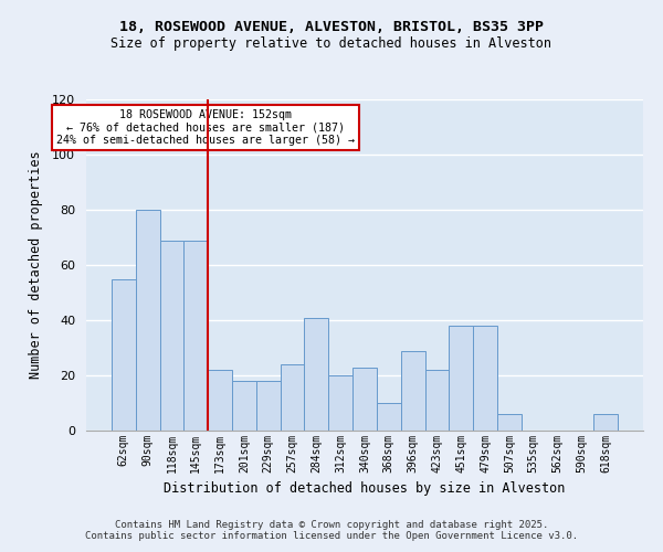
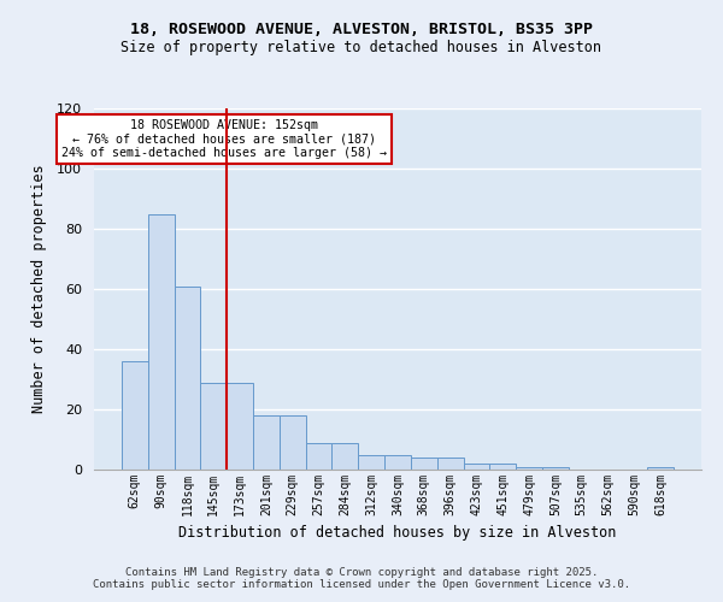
62sqm: 55 -> 36
90sqm: 80 -> 85
118sqm: 69 -> 61
145sqm: 69 -> 29
173sqm: 22 -> 29
257sqm: 24 -> 9
284sqm: 41 -> 9
312sqm: 20 -> 5
340sqm: 23 -> 5
368sqm: 10 -> 4
396sqm: 29 -> 4
423sqm: 22 -> 2
451sqm: 38 -> 2
479sqm: 38 -> 1
507sqm: 6 -> 1
618sqm: 6 -> 1
